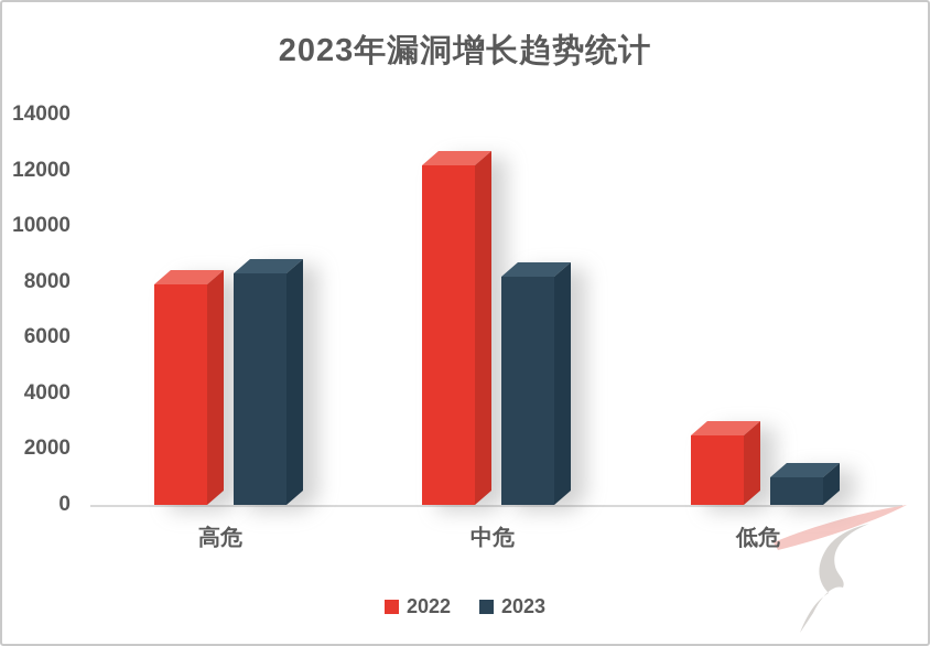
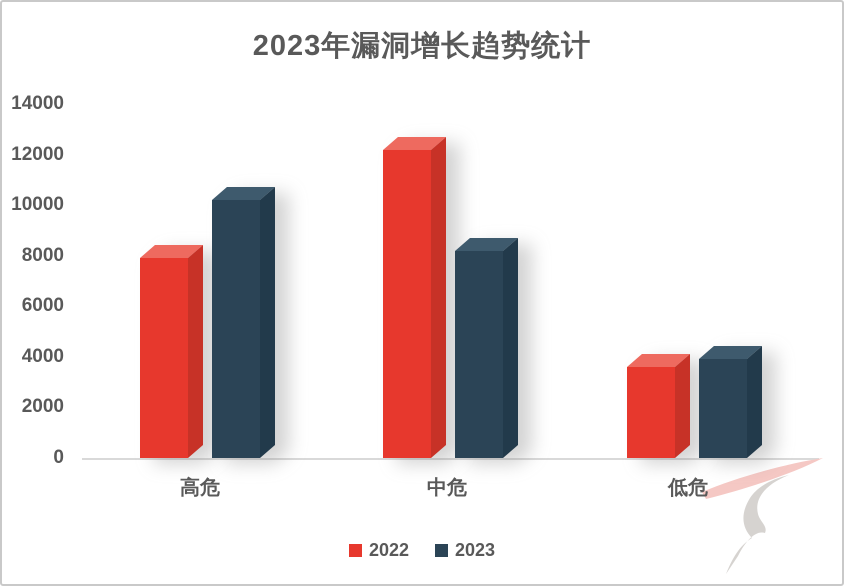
2023/高危: 8300 -> 10200
2022/低危: 2500 -> 3600
2023/低危: 1000 -> 3900
